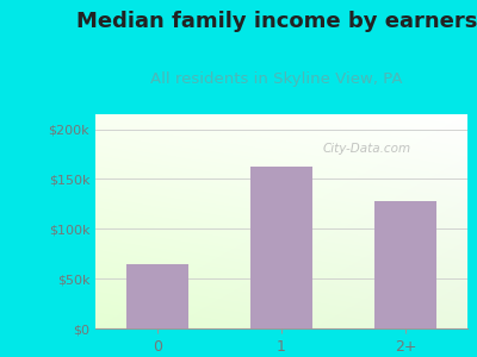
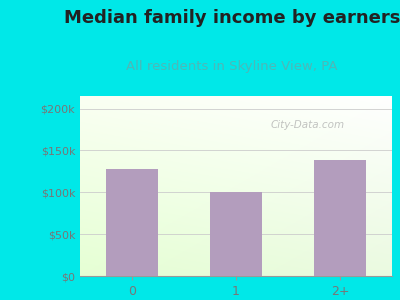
0: $65k -> $128k
1: $162k -> $100k
2+: $128k -> $138k
